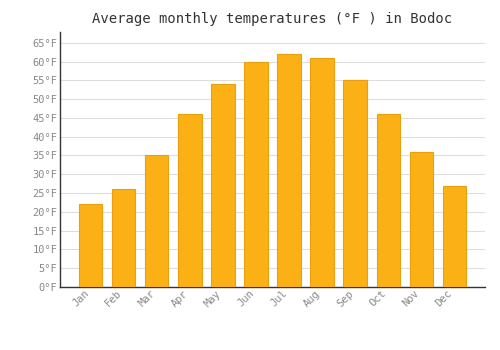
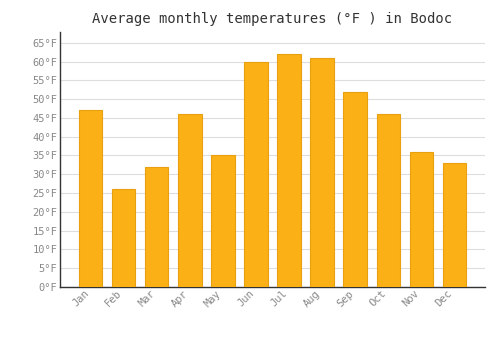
Jan: 22°F -> 47°F
Mar: 35°F -> 32°F
May: 54°F -> 35°F
Sep: 55°F -> 52°F
Dec: 27°F -> 33°F
